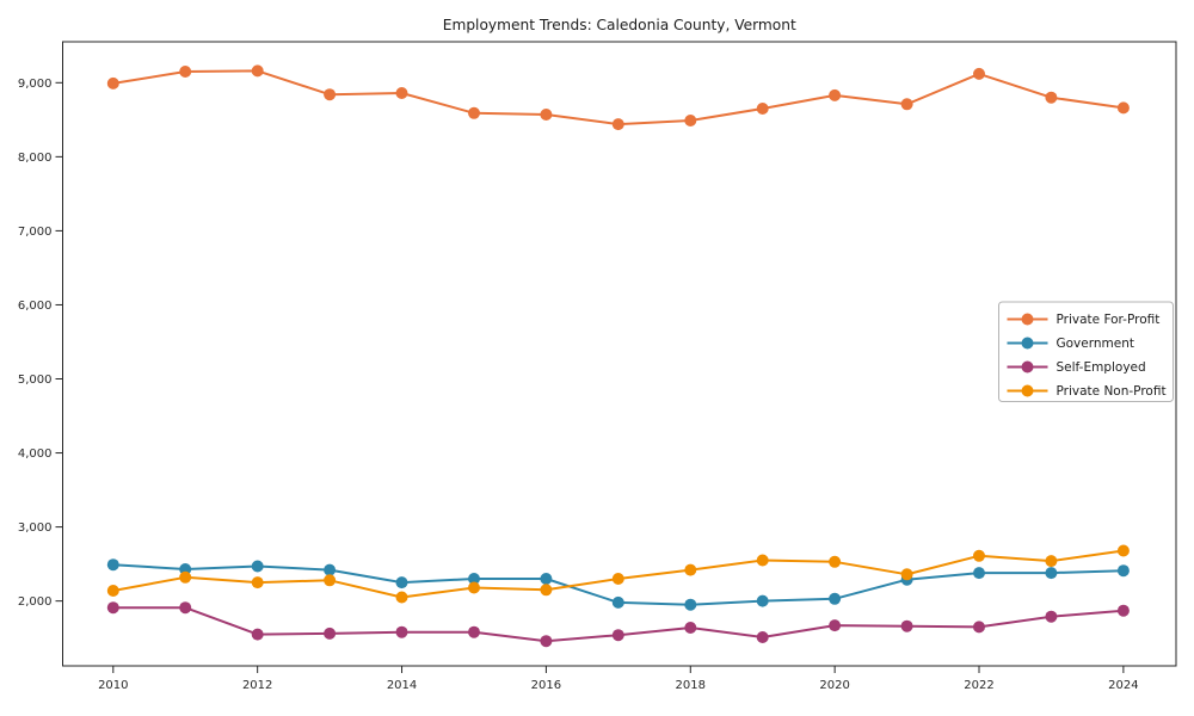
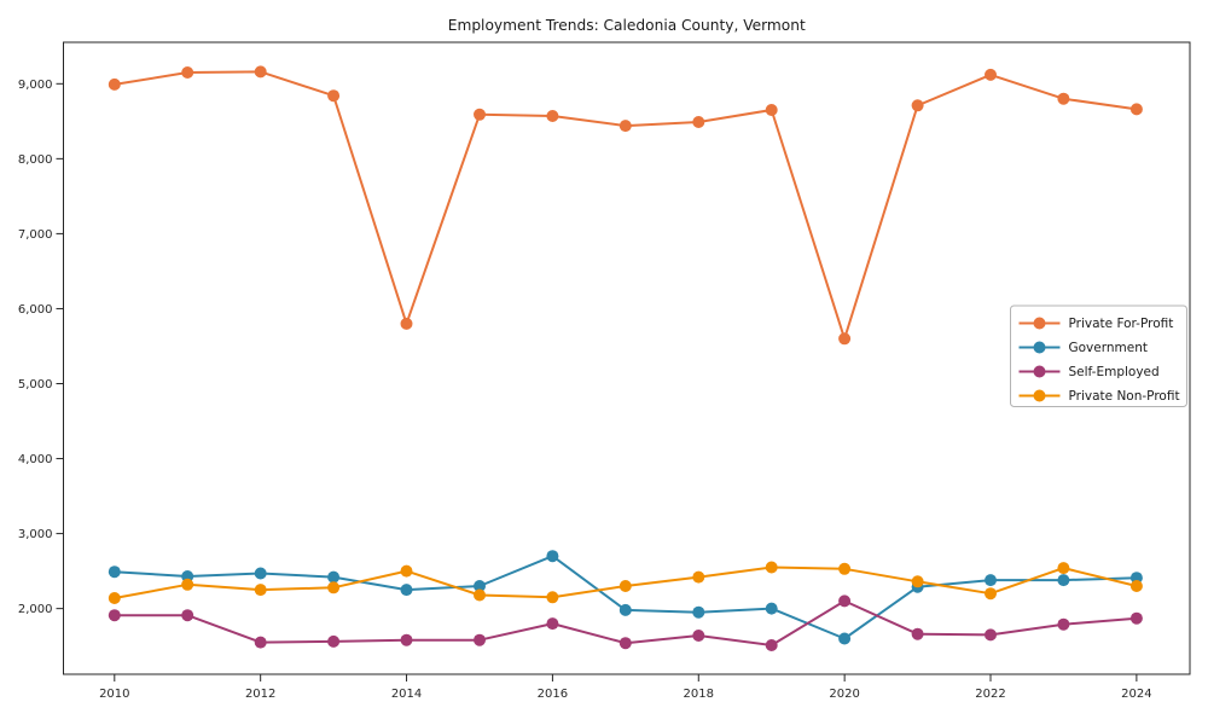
Private For-Profit/2014: 8900 -> 5800
Private Non-Profit/2014: 2000 -> 2500
Government/2016: 2300 -> 2700
Self-Employed/2016: 1500 -> 1800
Private For-Profit/2020: 8800 -> 5600
Government/2020: 2000 -> 1600
Self-Employed/2020: 1700 -> 2100
Private Non-Profit/2022: 2600 -> 2200
Private Non-Profit/2024: 2700 -> 2300
